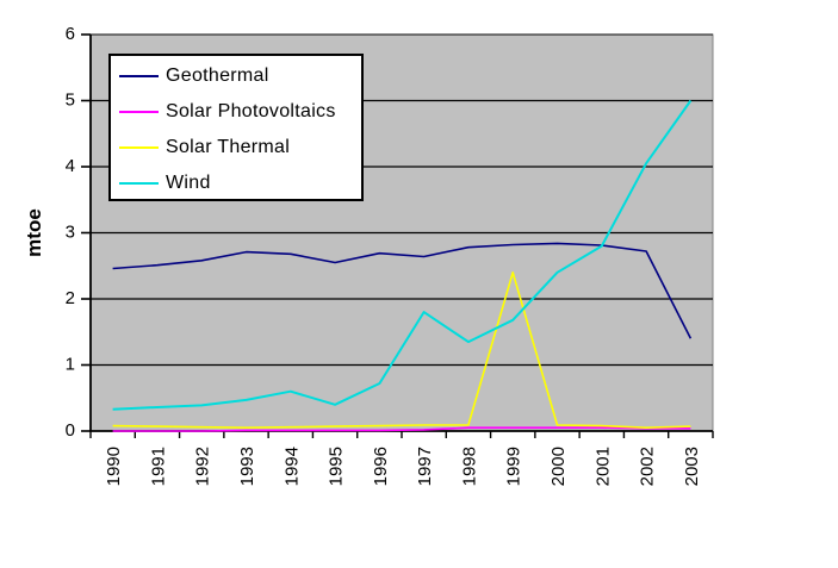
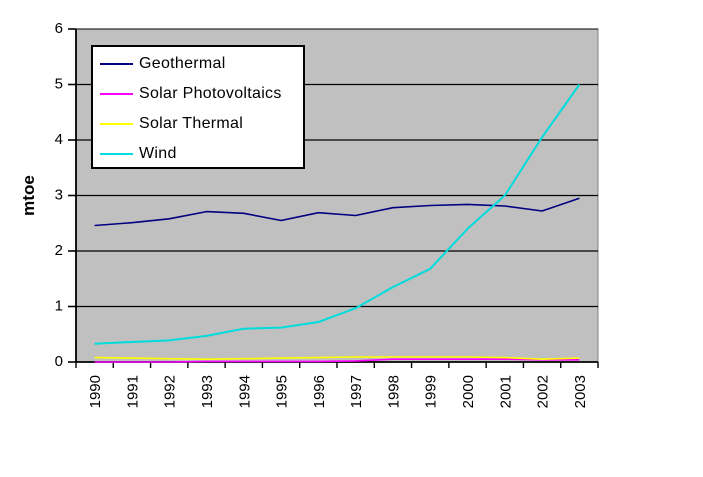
Wind/1995: 0.4 -> 0.6
Wind/1997: 1.8 -> 1.0
Solar Thermal/1999: 2.4 -> 0.1
Wind/2001: 2.8 -> 3.0
Geothermal/2003: 1.4 -> 3.0
